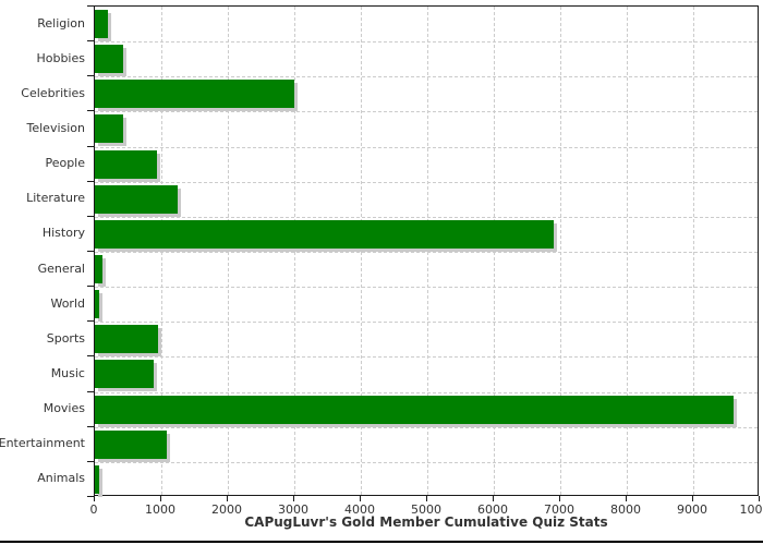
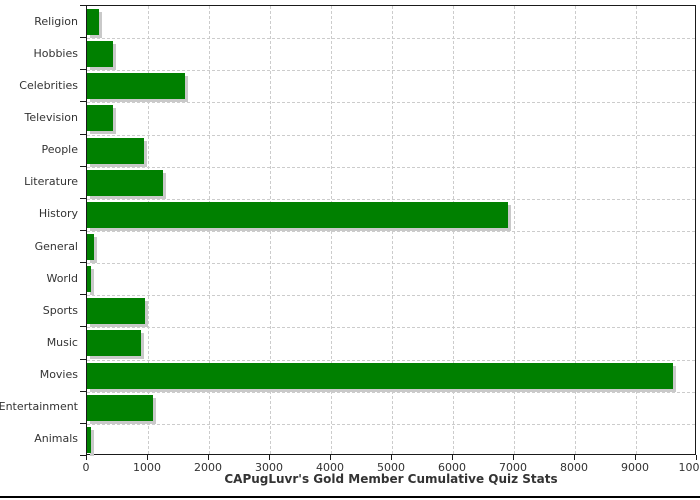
Celebrities: 3000 -> 1600
